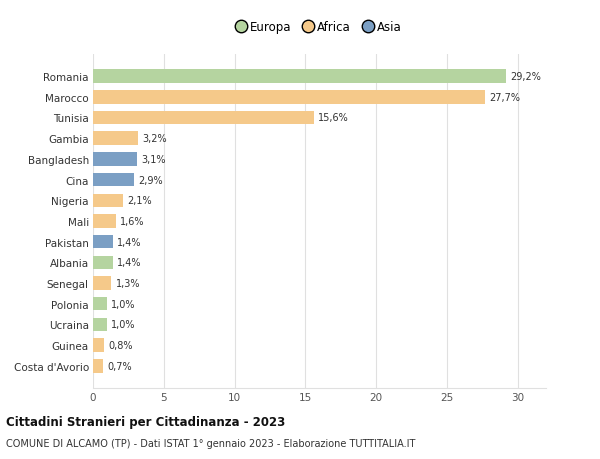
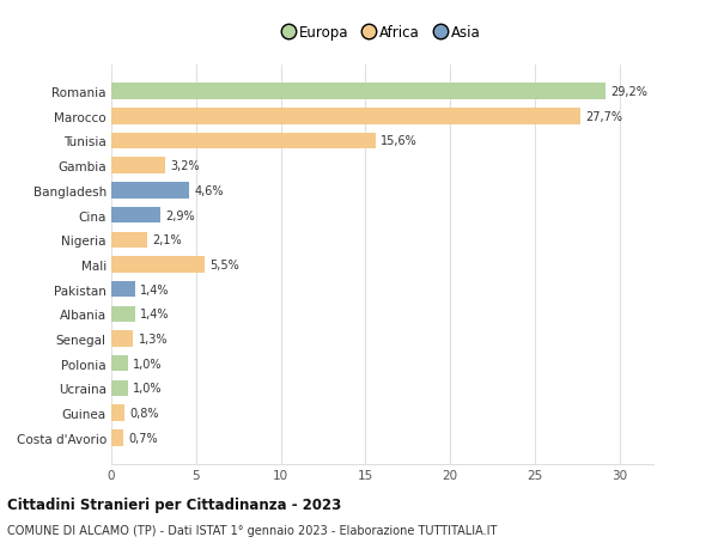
Bangladesh: 3,1% -> 4,6%
Mali: 1,6% -> 5,5%
